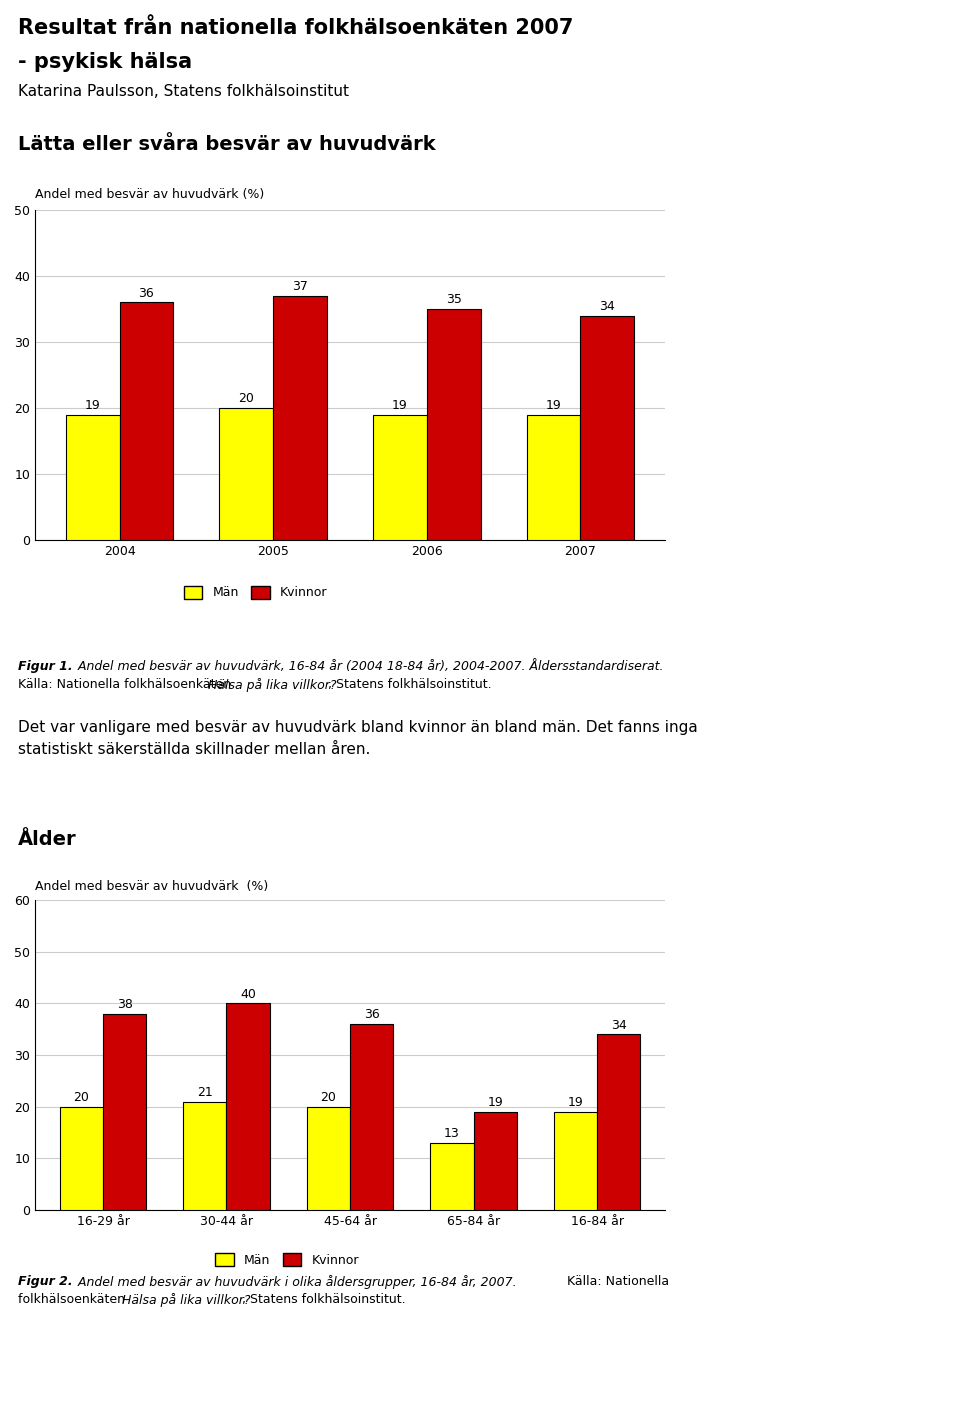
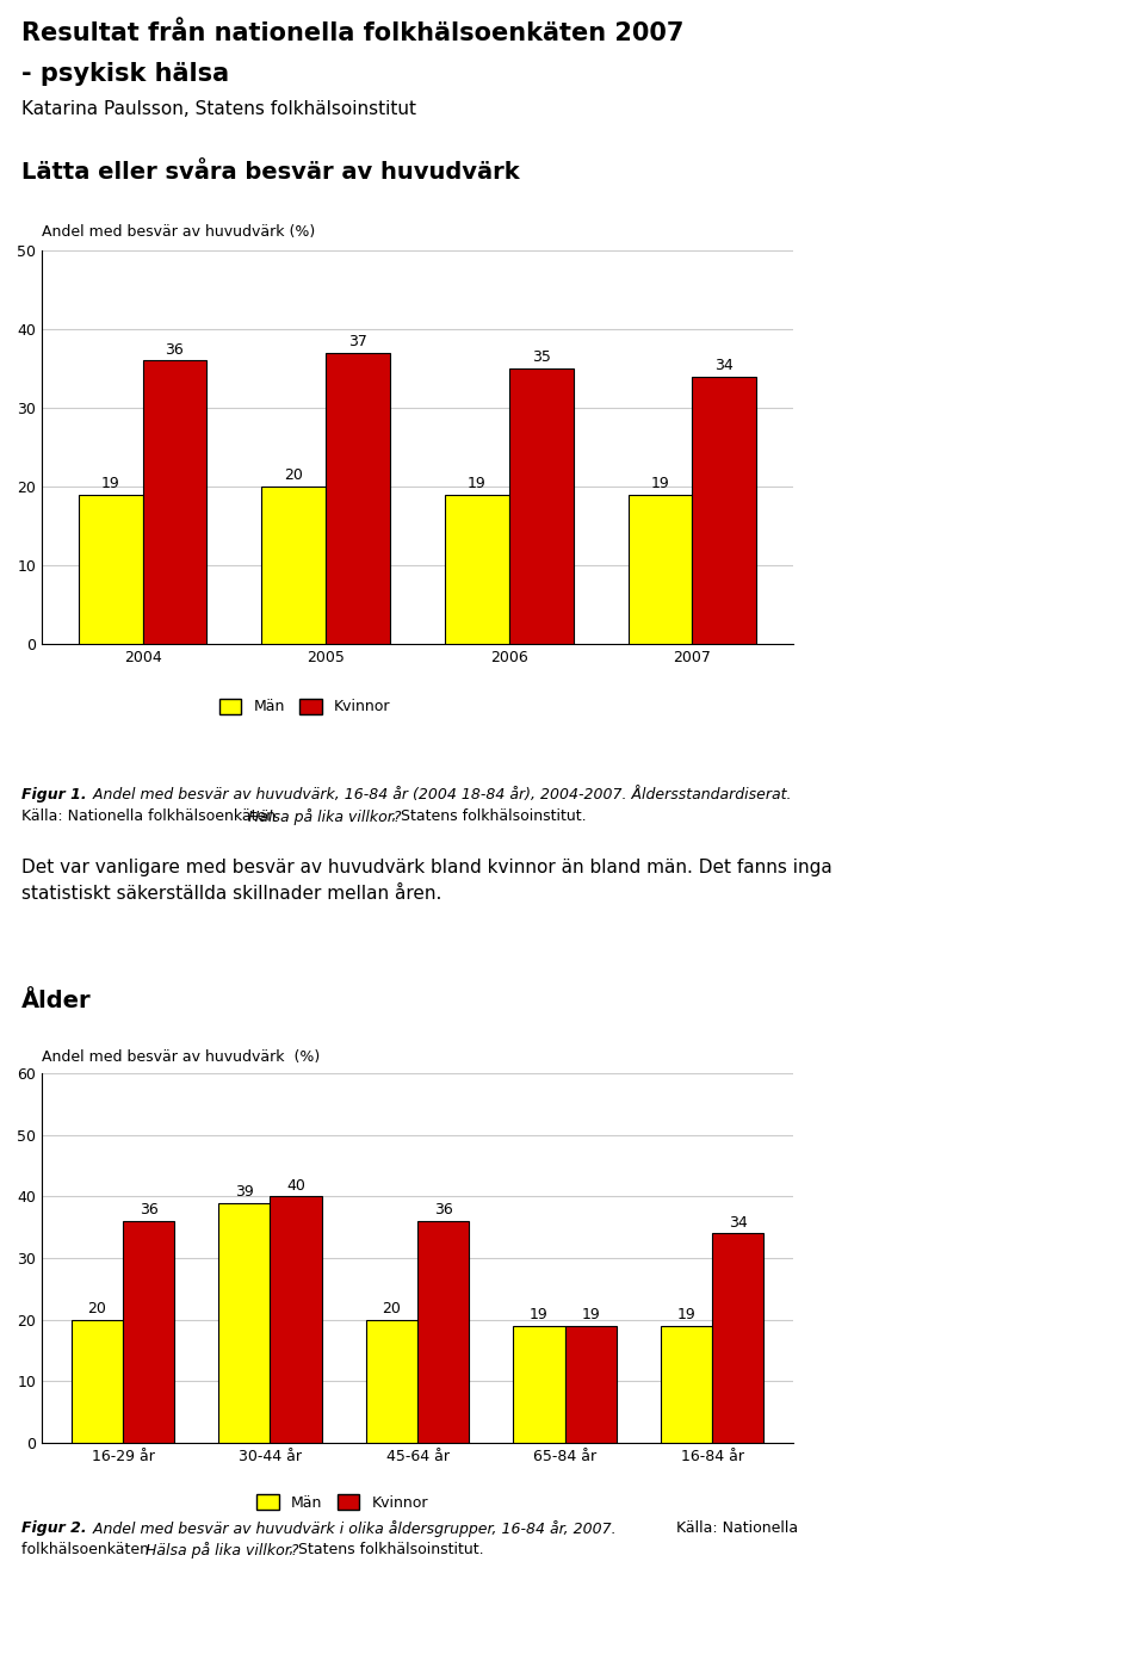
Kvinnor/16-29 år: 38 -> 36
Män/30-44 år: 21 -> 39
Män/65-84 år: 13 -> 19
